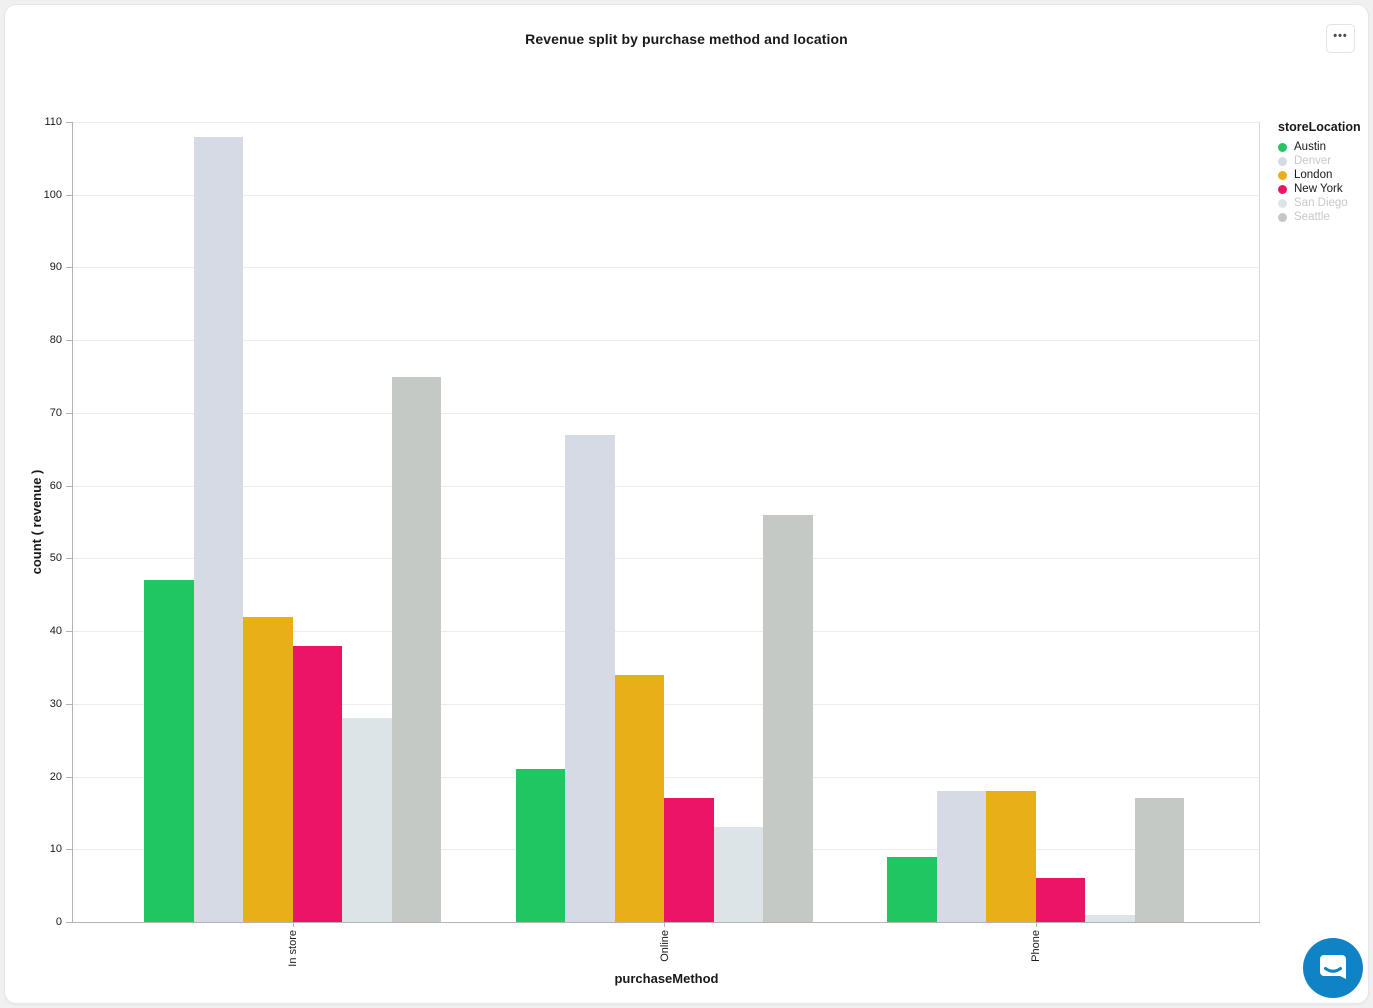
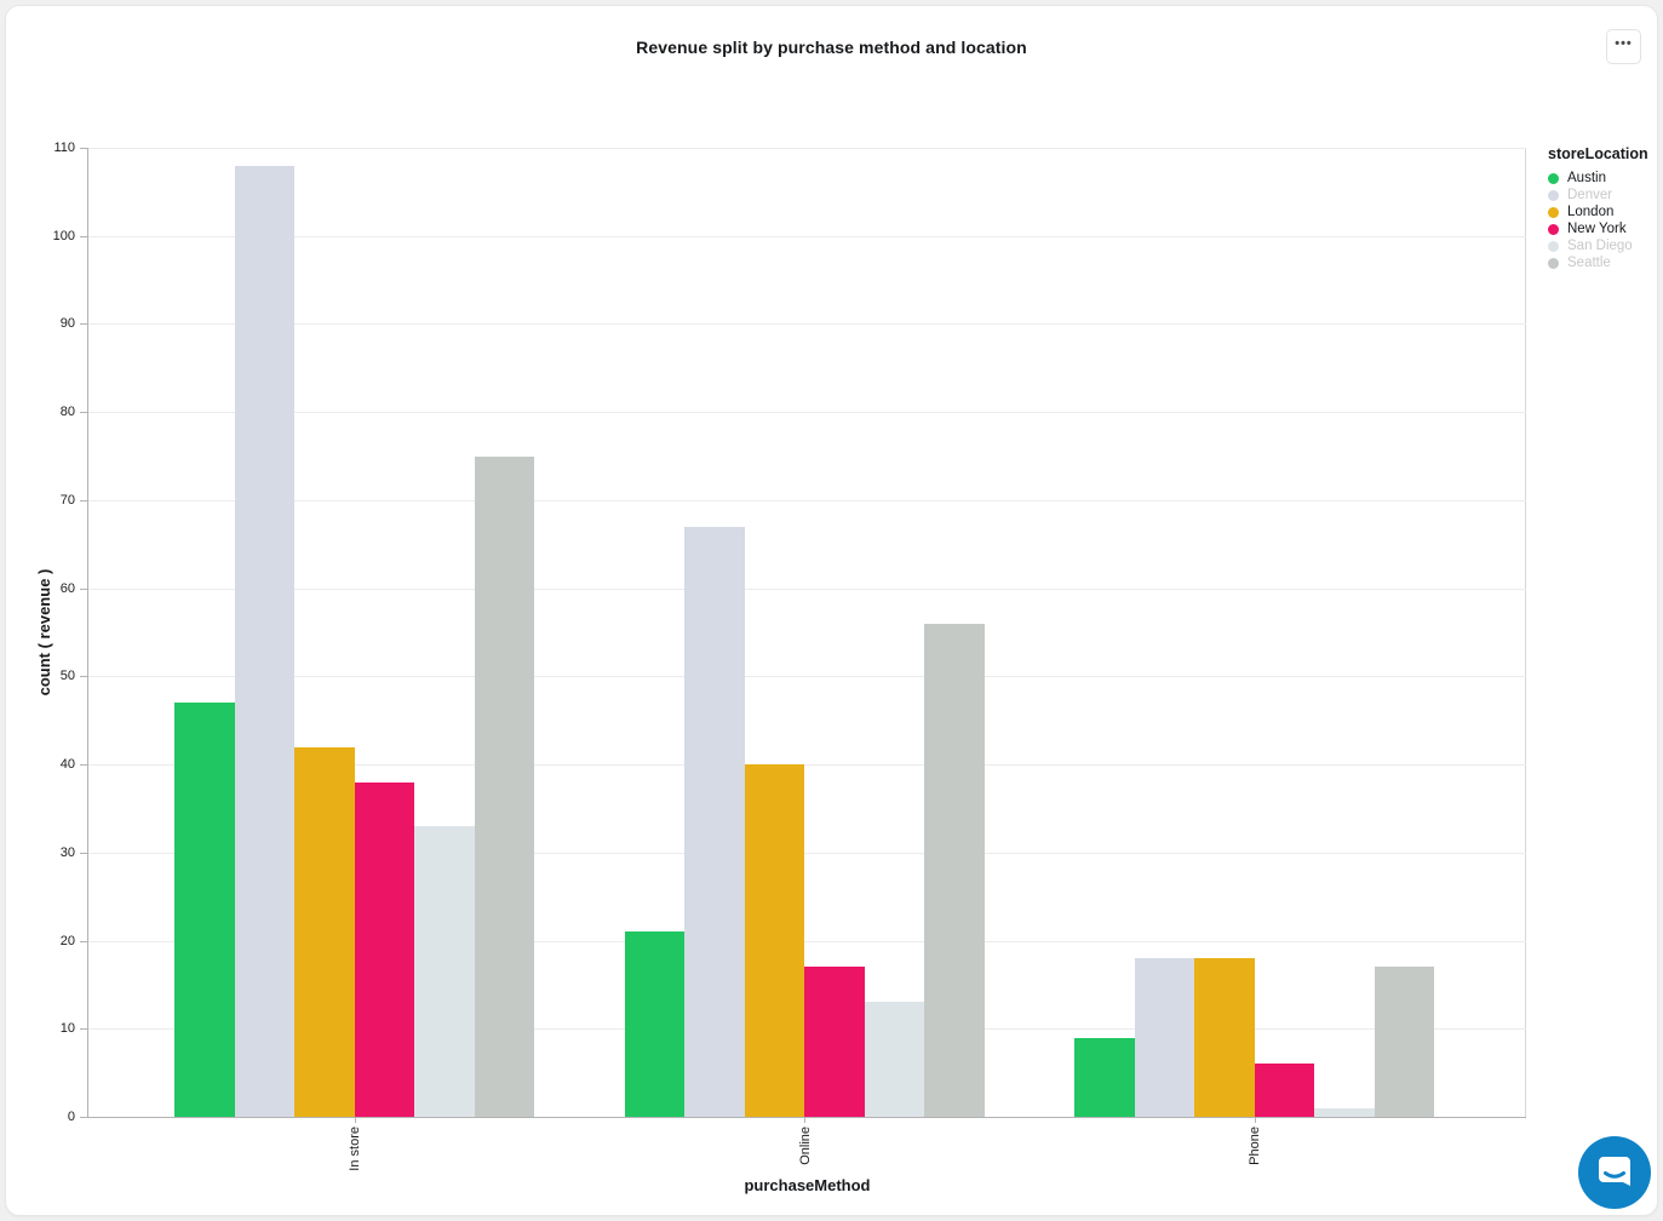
San Diego/In store: 28 -> 33
London/Online: 34 -> 40
